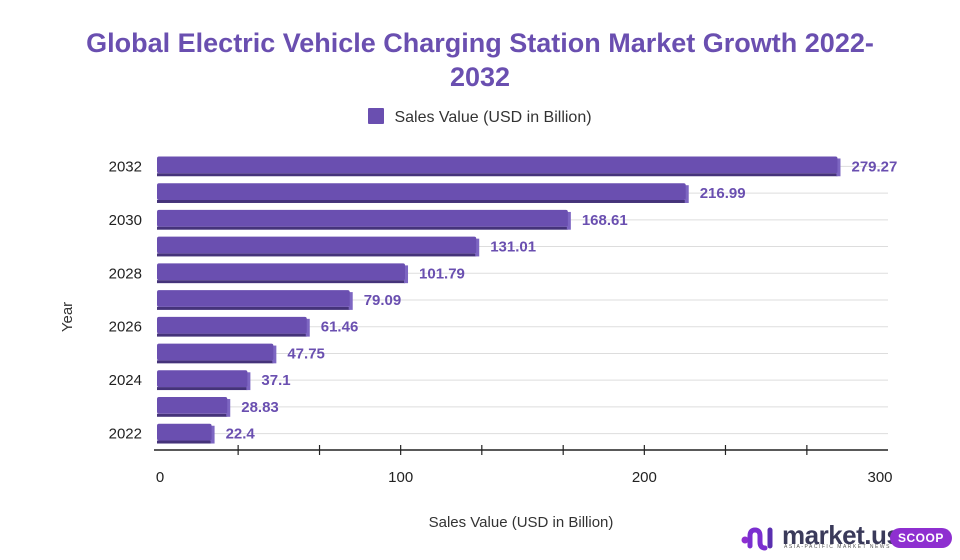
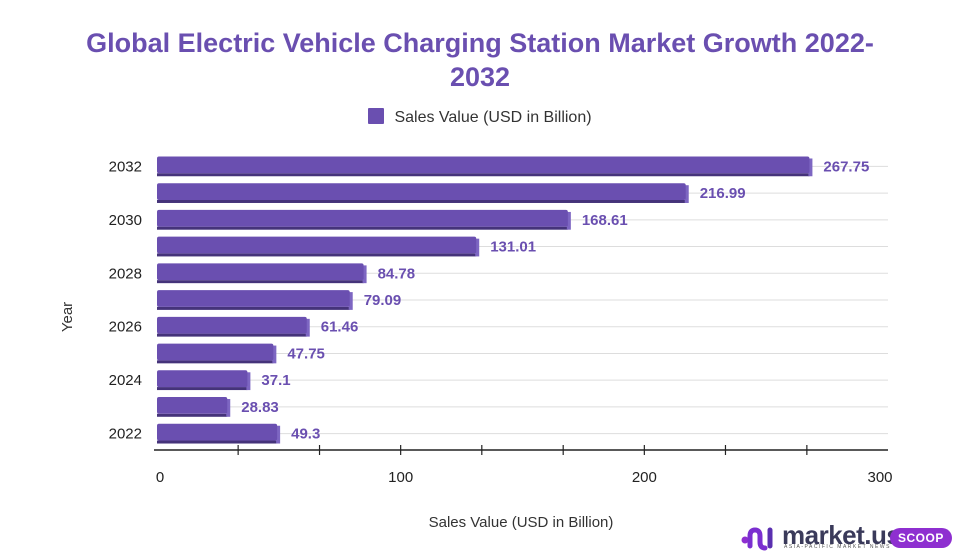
2022: 22.4 -> 49.3
2028: 101.79 -> 84.78
2032: 279.27 -> 267.75
